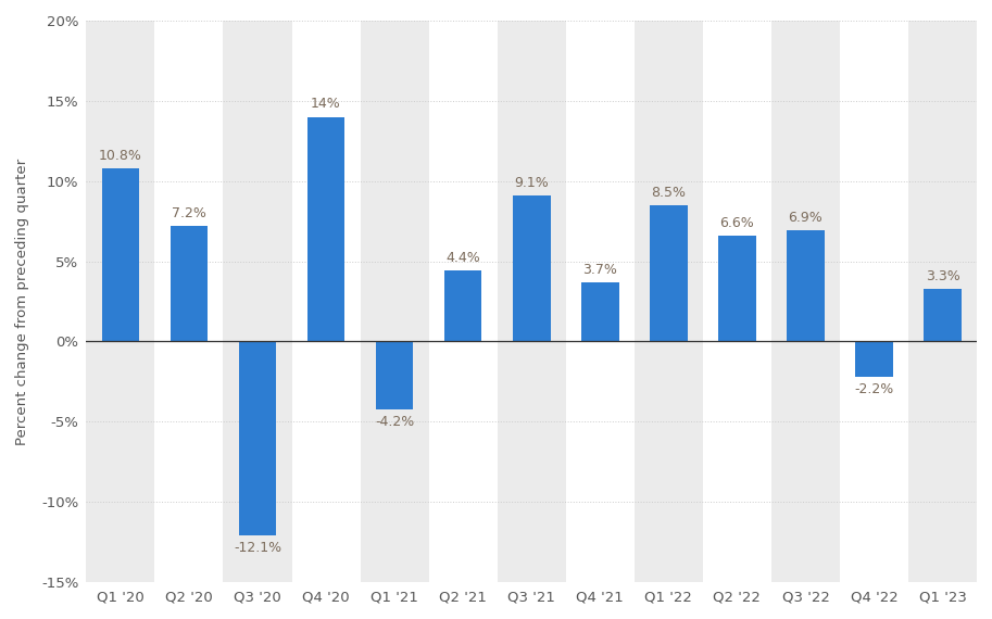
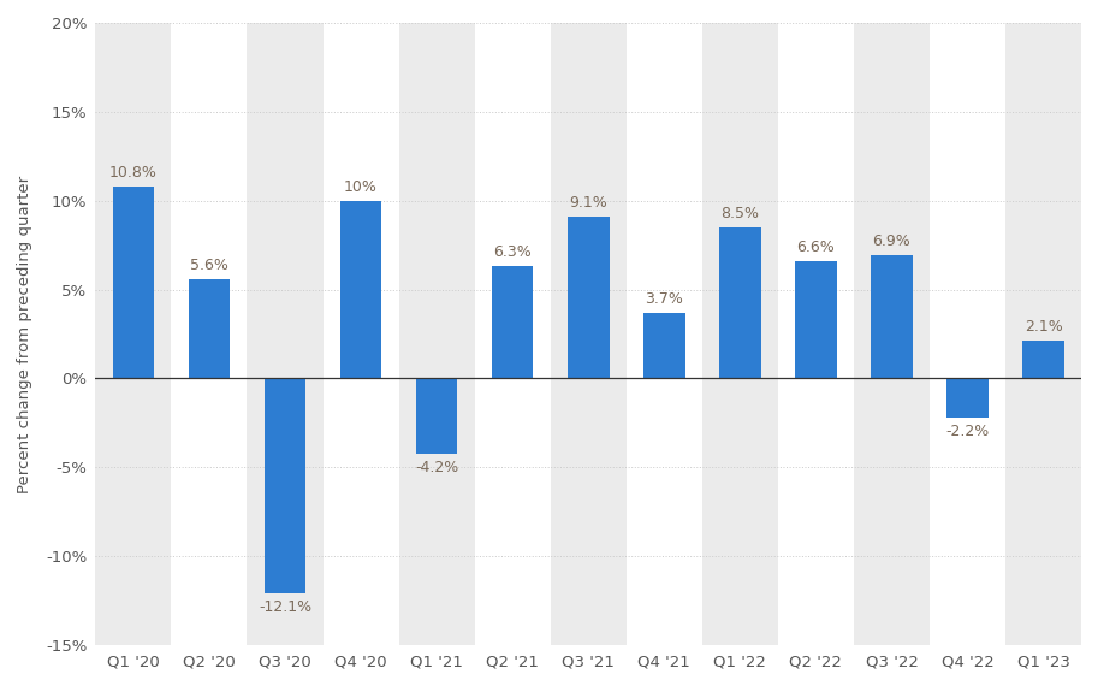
Q2 '20: 7.2% -> 5.6%
Q4 '20: 14% -> 10%
Q2 '21: 4.4% -> 6.3%
Q1 '23: 3.3% -> 2.1%
